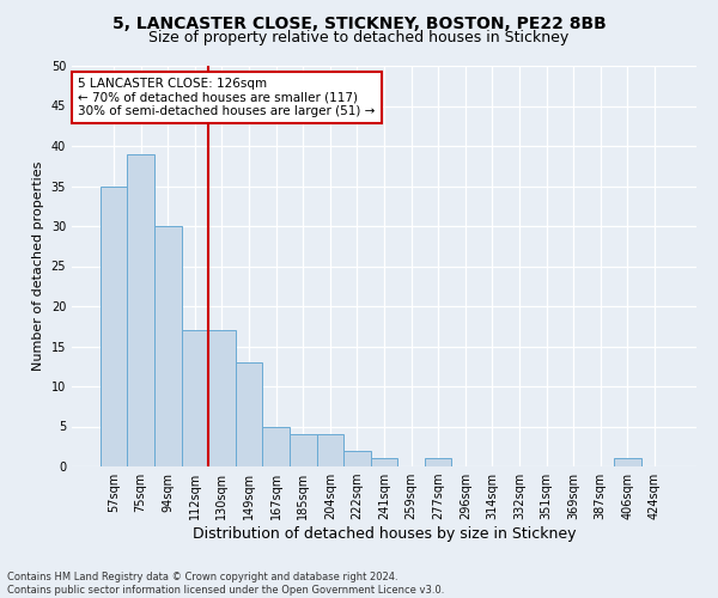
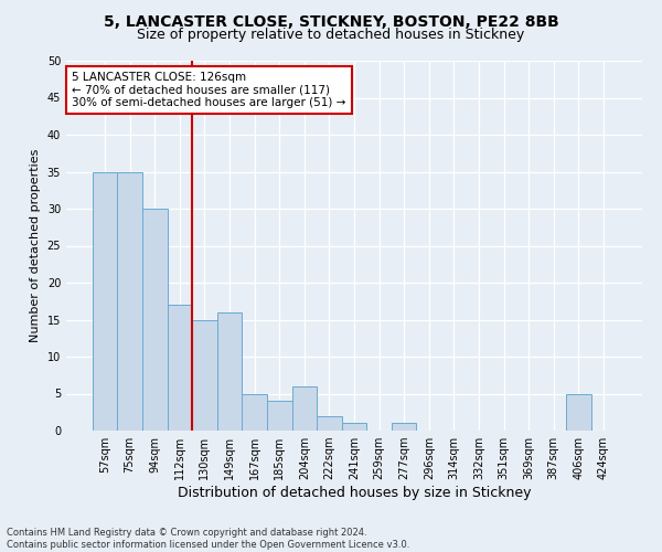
75sqm: 39 -> 35
130sqm: 17 -> 15
149sqm: 13 -> 16
204sqm: 4 -> 6
406sqm: 1 -> 5
